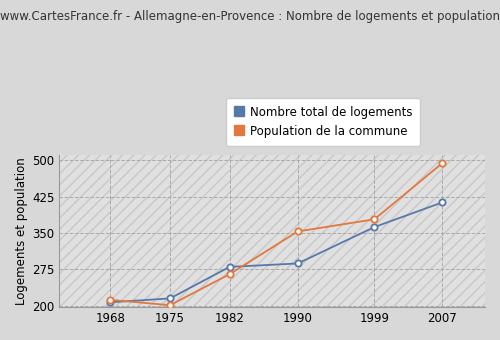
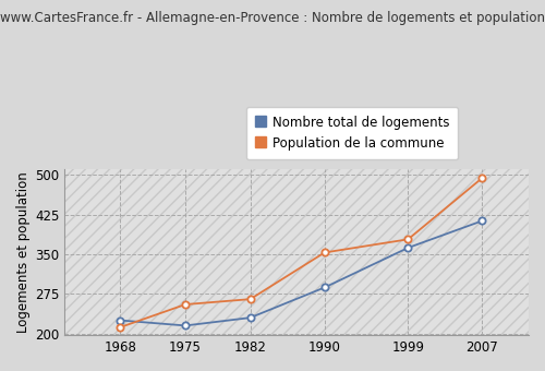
Nombre total de logements/1968: 207 -> 225
Population de la commune/1975: 201 -> 255
Nombre total de logements/1982: 280 -> 230
